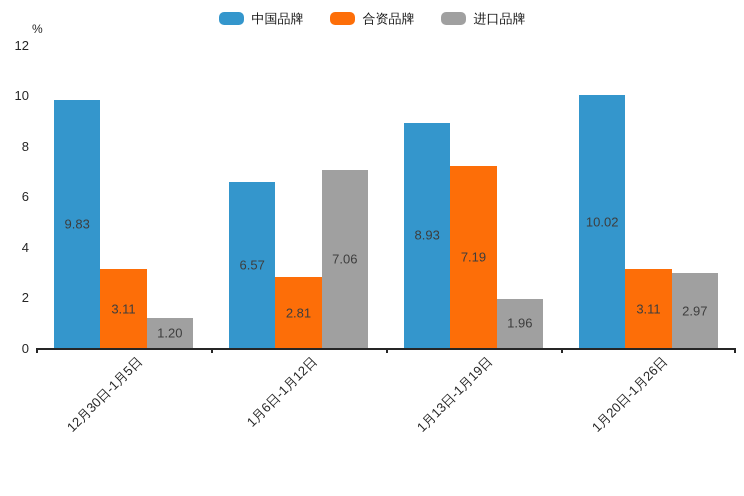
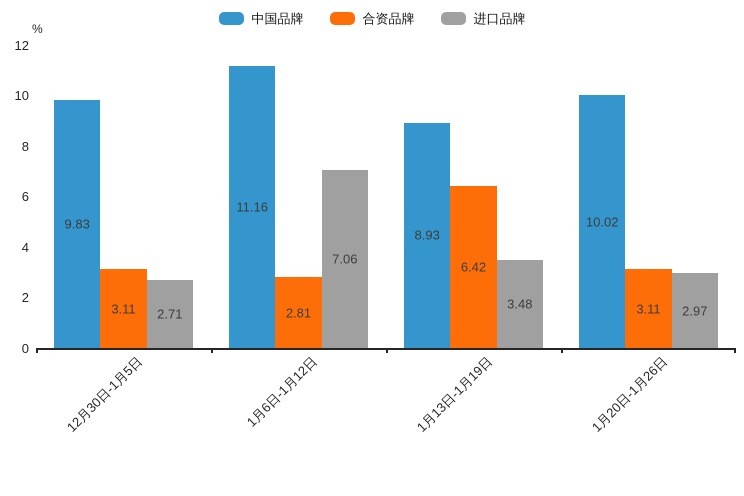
进口品牌/12月30日-1月5日: 1.20 -> 2.71
中国品牌/1月6日-1月12日: 6.57 -> 11.16
合资品牌/1月13日-1月19日: 7.19 -> 6.42
进口品牌/1月13日-1月19日: 1.96 -> 3.48
